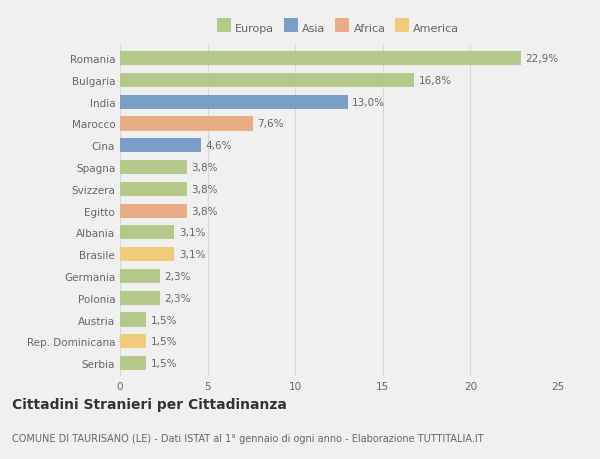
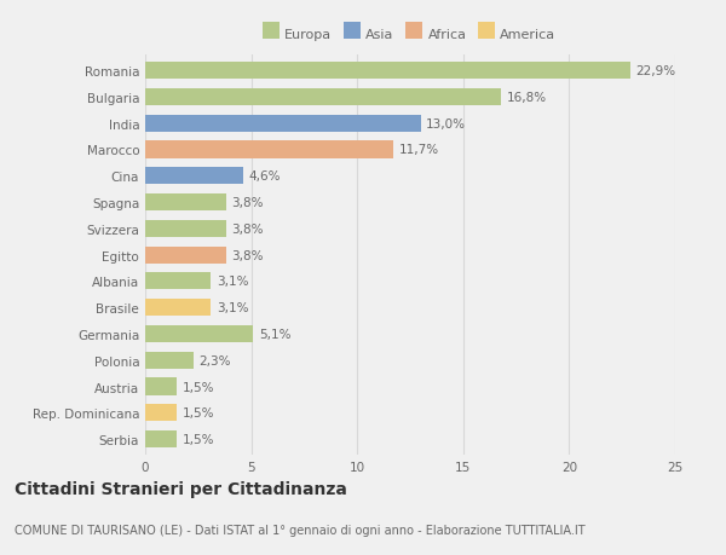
Marocco: 7,6% -> 11,7%
Germania: 2,3% -> 5,1%
